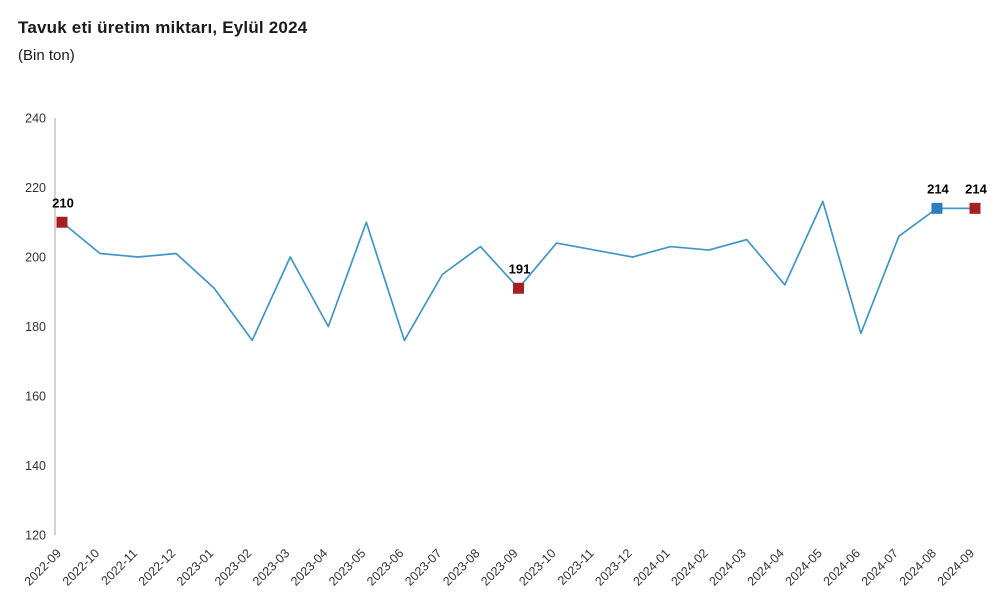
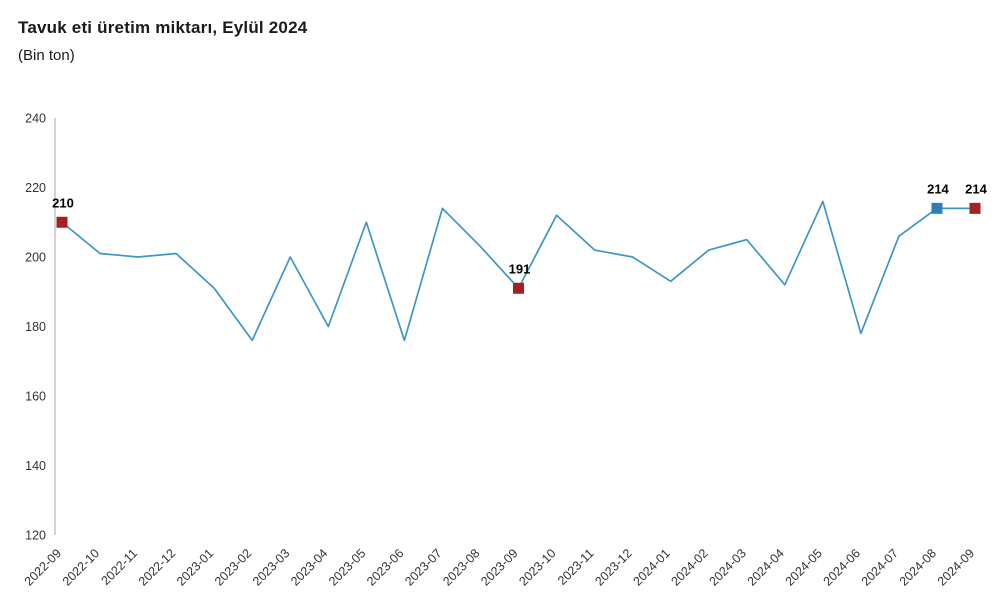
2023-07: 195 -> 214
2023-10: 204 -> 212
2024-01: 203 -> 193
